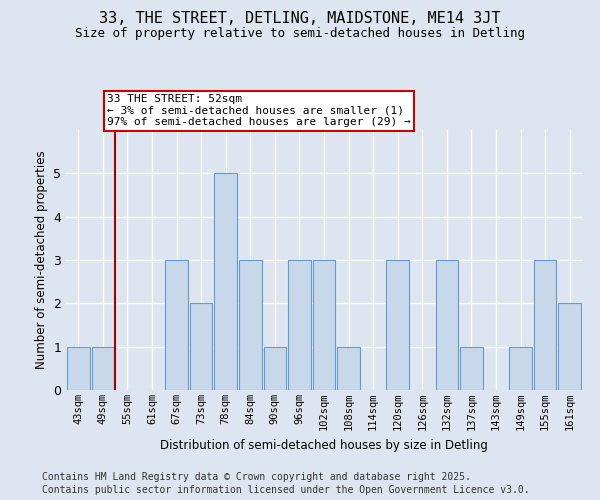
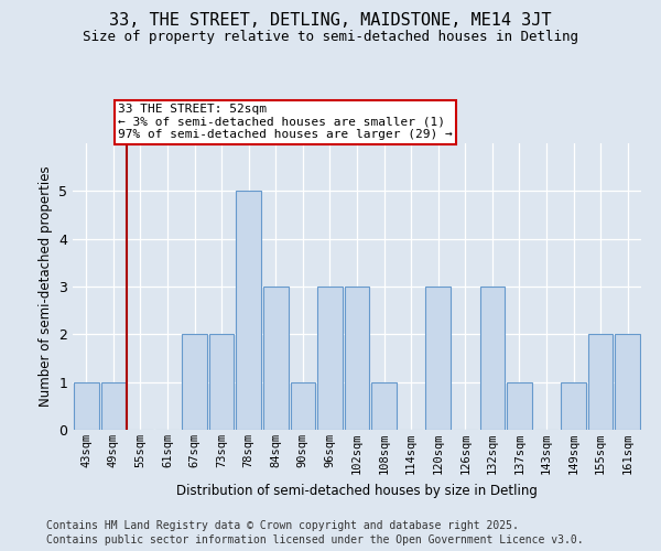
67sqm: 3 -> 2
155sqm: 3 -> 2
